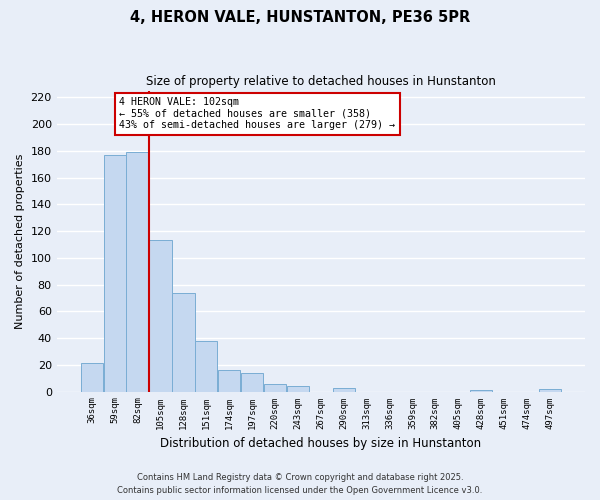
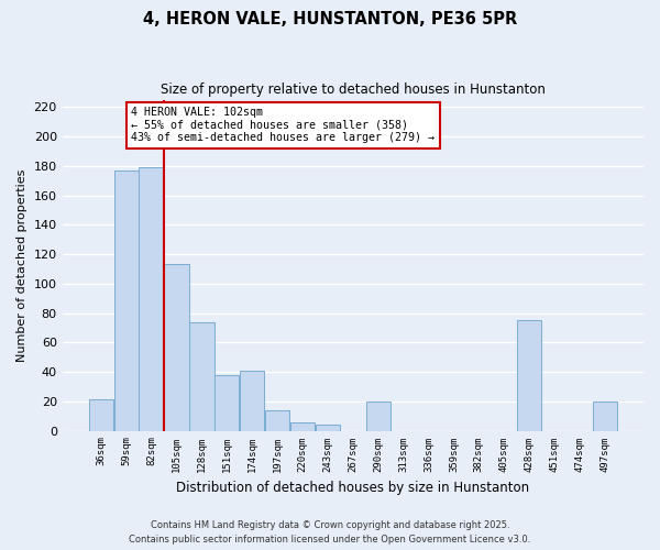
174sqm: 16 -> 41
290sqm: 3 -> 20
428sqm: 1 -> 75
497sqm: 2 -> 20
